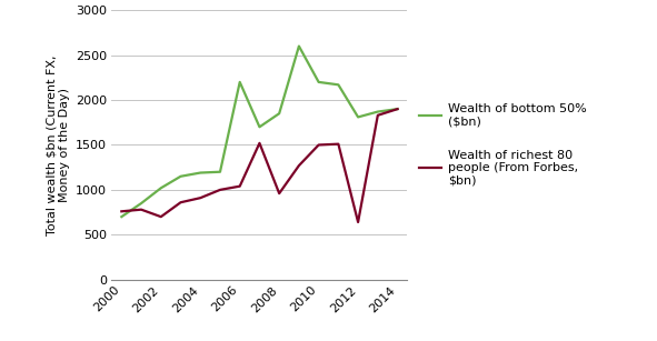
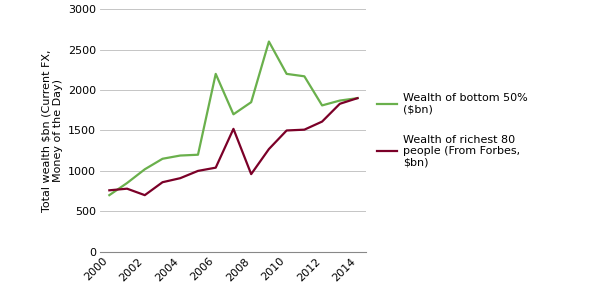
Wealth of richest 80 people (From Forbes, $bn)/2012: 640 -> 1610
